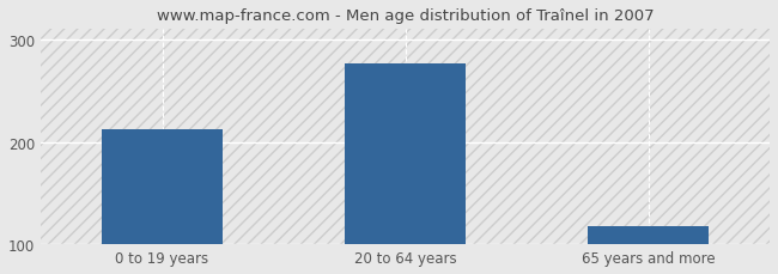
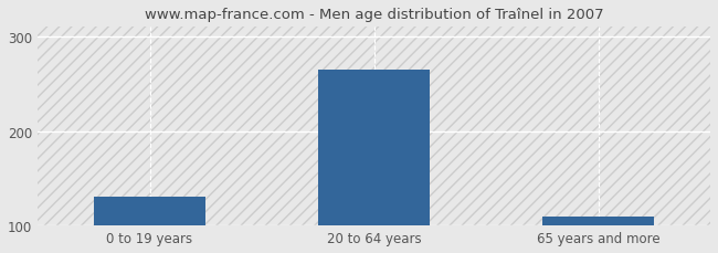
0 to 19 years: 212 -> 130
20 to 64 years: 276 -> 265
65 years and more: 118 -> 110
